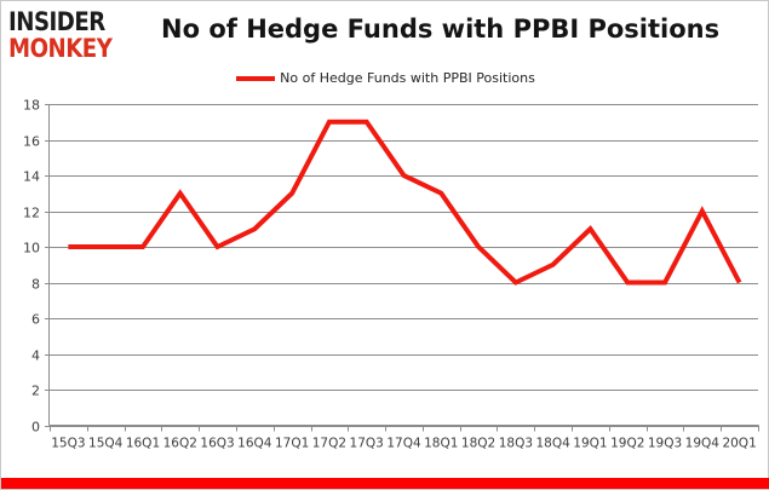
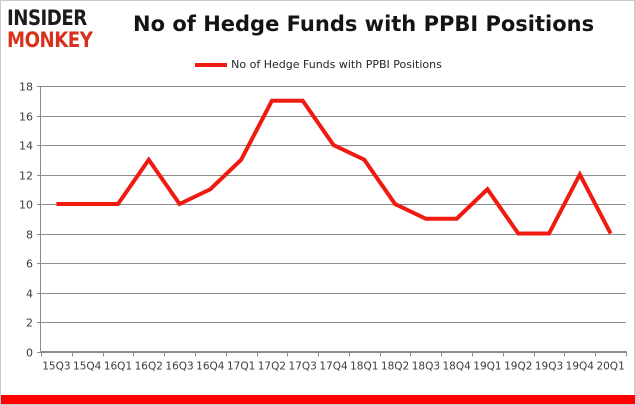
18Q3: 8 -> 9
